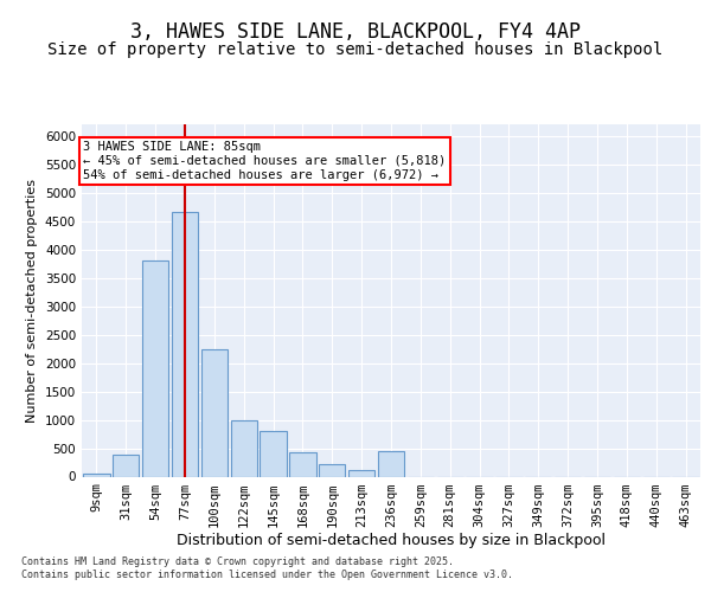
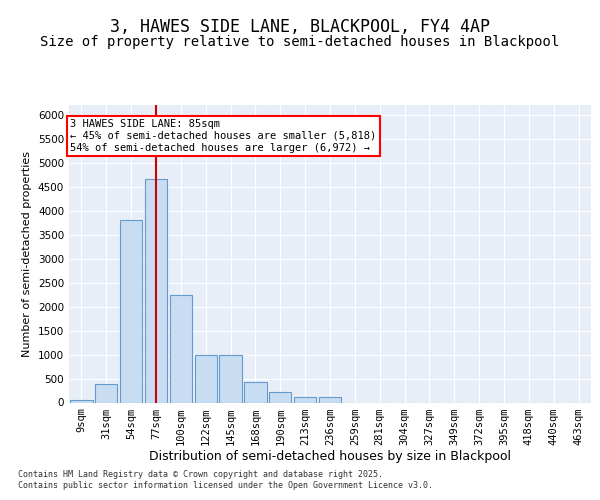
145sqm: 800 -> 1000
236sqm: 450 -> 110
